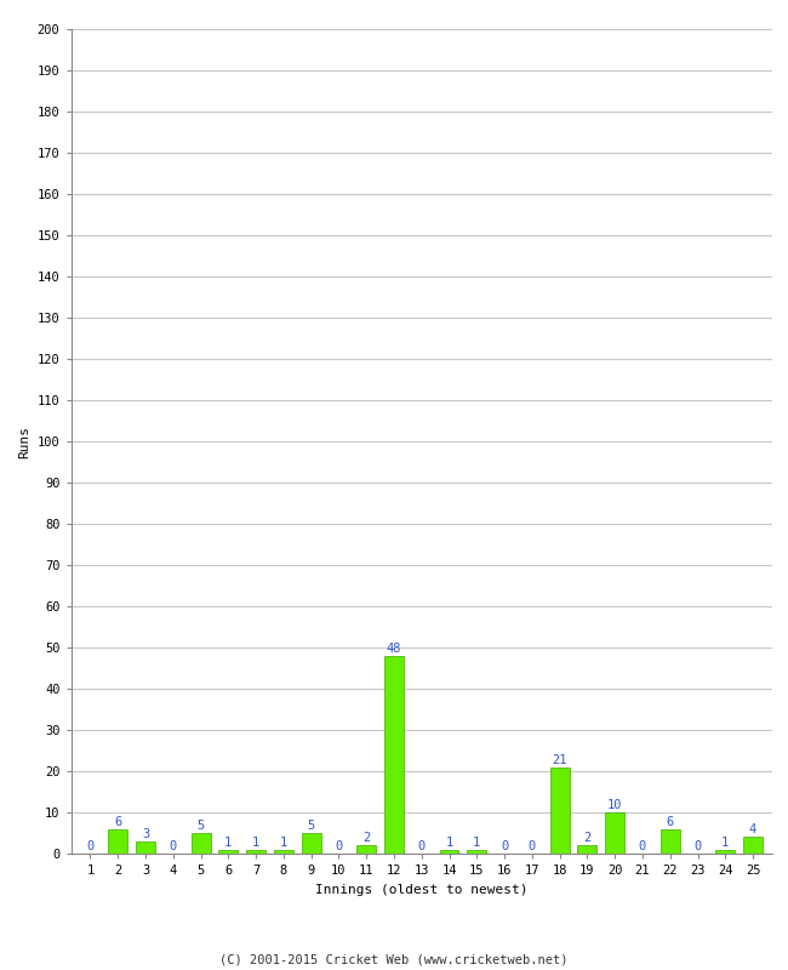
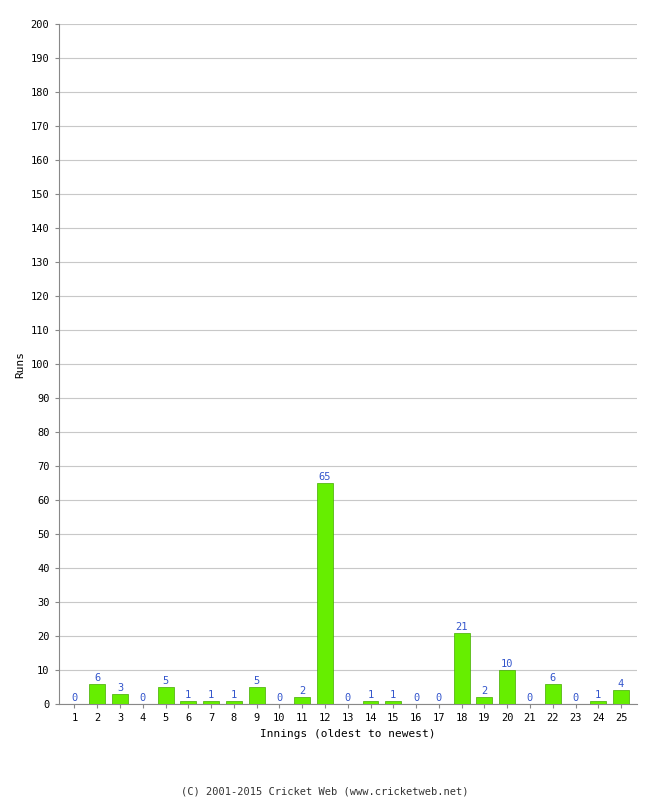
12: 48 -> 65
